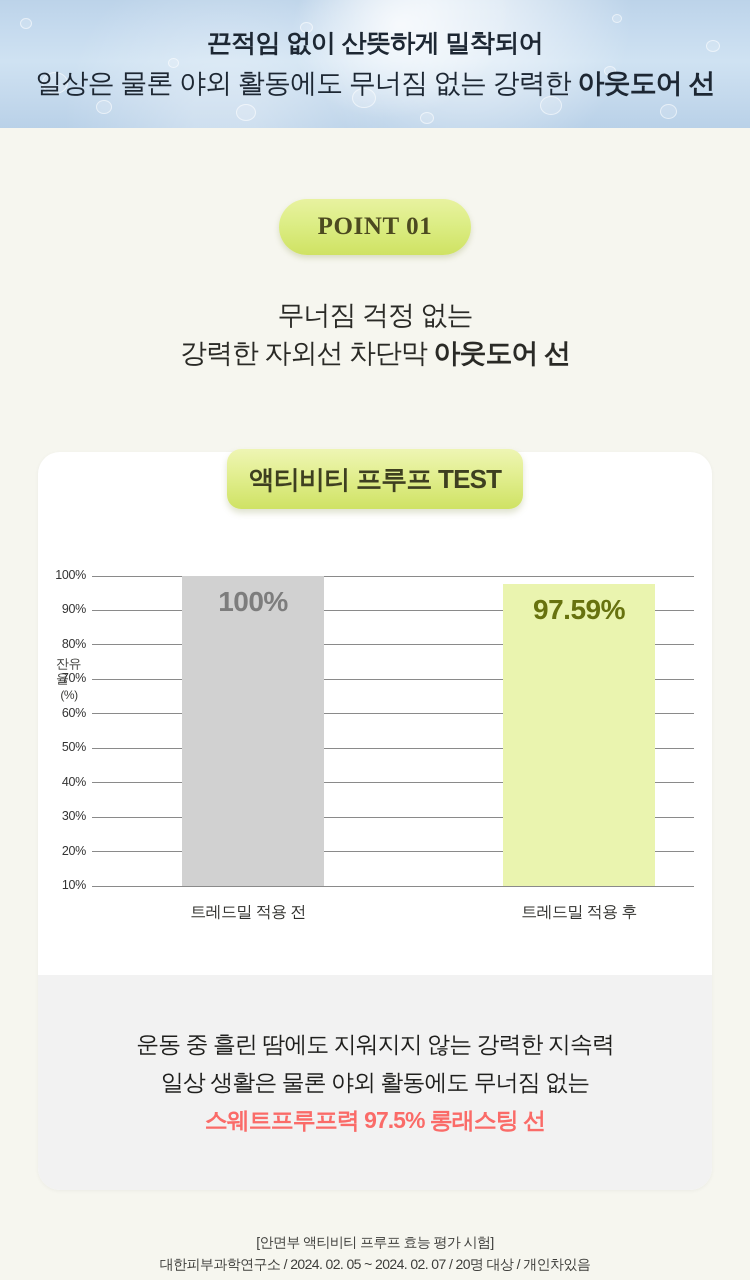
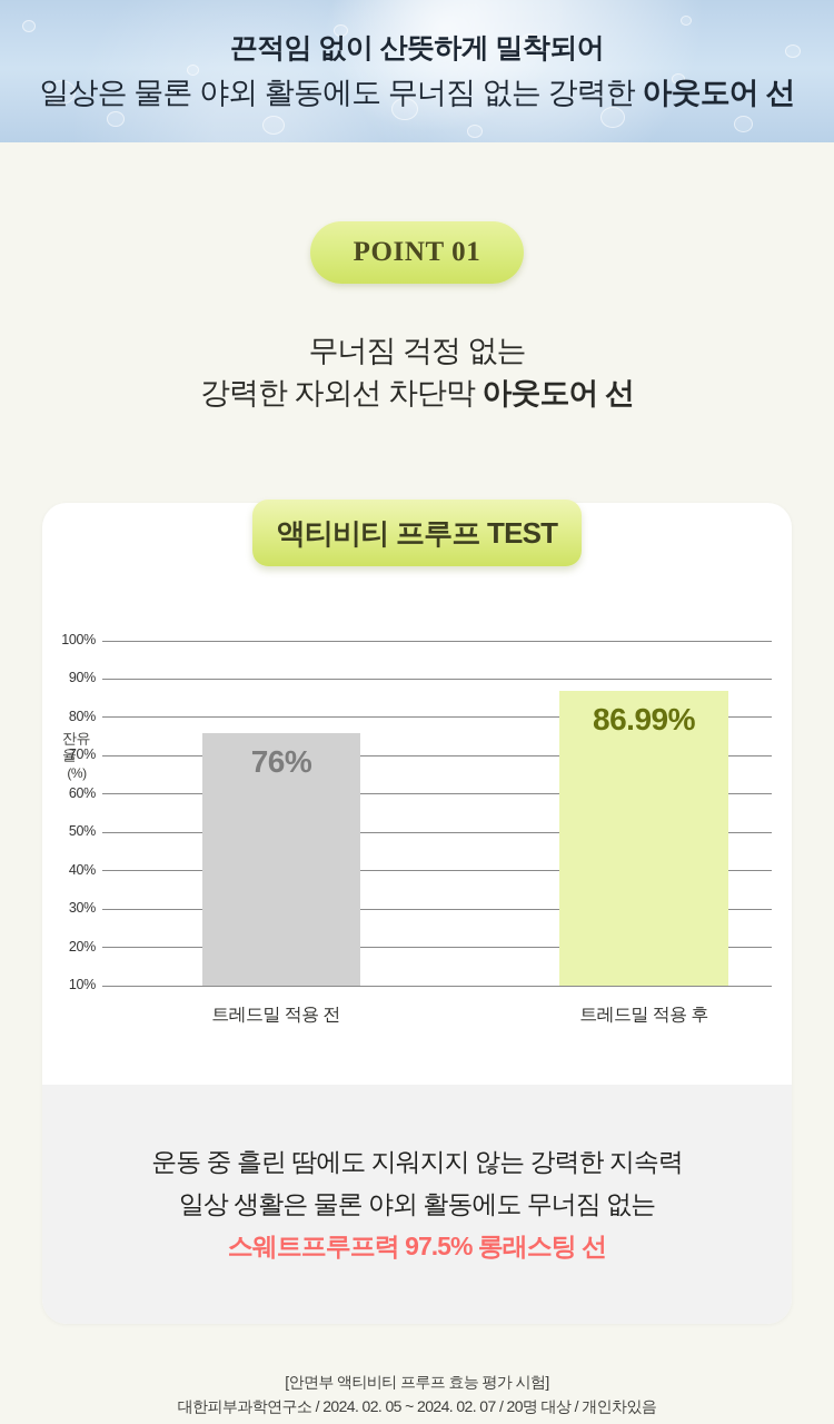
트레드밀 적용 전: 100% -> 76%
트레드밀 적용 후: 97.59% -> 86.99%
